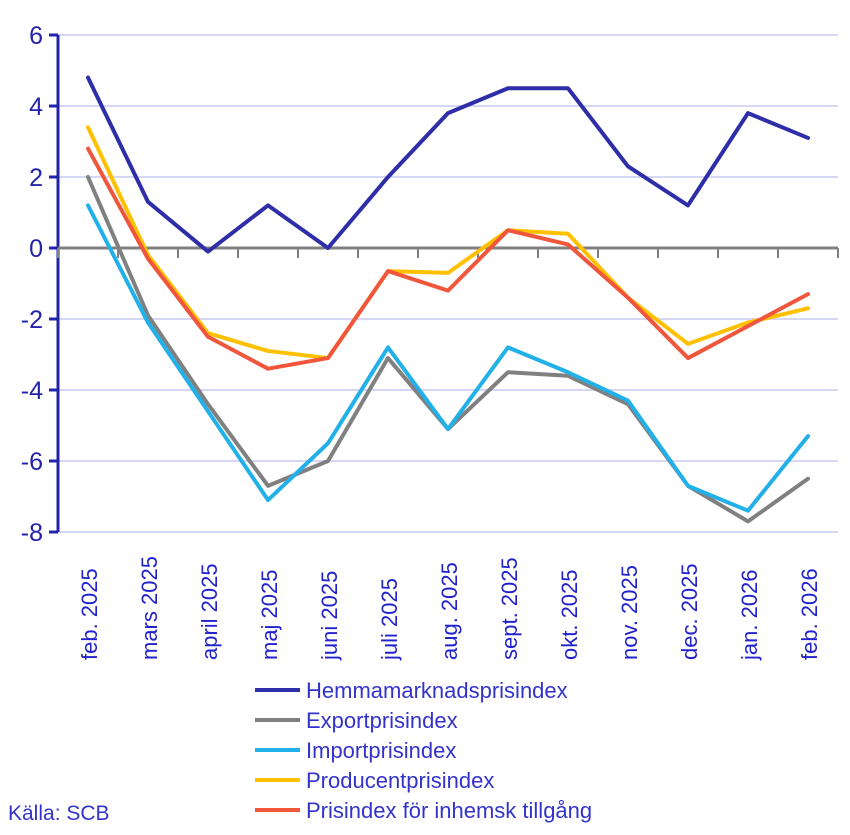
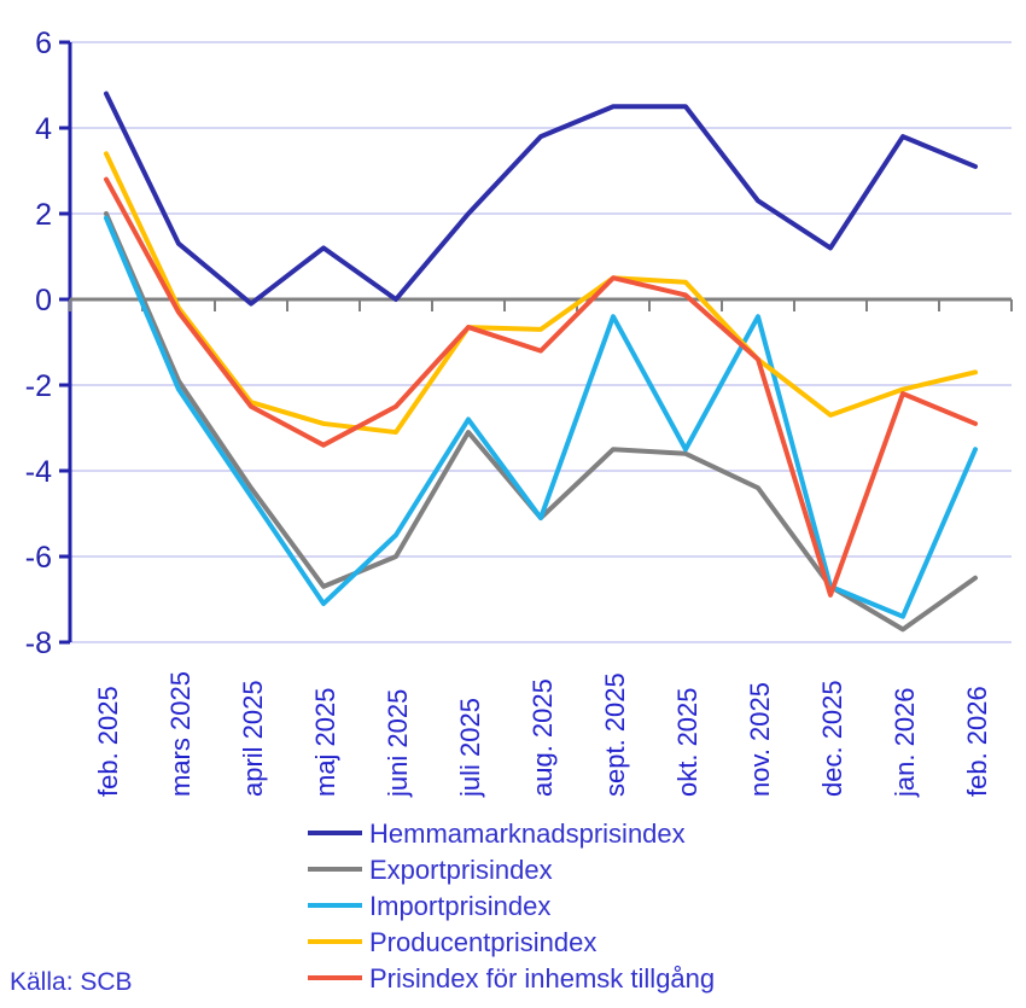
Importprisindex/feb. 2025: 1.2 -> 1.9
Prisindex för inhemsk tillgång/juni 2025: -3.1 -> -2.5
Importprisindex/sept. 2025: -2.8 -> -0.4
Importprisindex/nov. 2025: -4.3 -> -0.4
Prisindex för inhemsk tillgång/dec. 2025: -3.1 -> -6.9
Importprisindex/feb. 2026: -5.3 -> -3.5
Prisindex för inhemsk tillgång/feb. 2026: -1.3 -> -2.9
